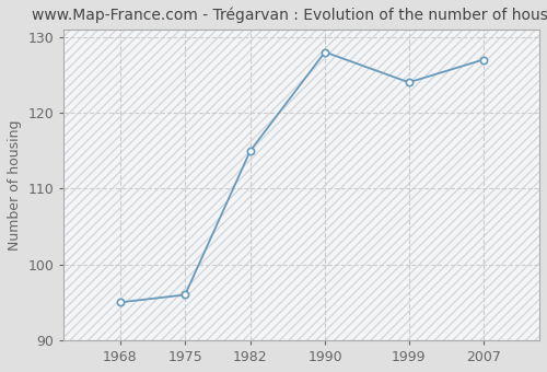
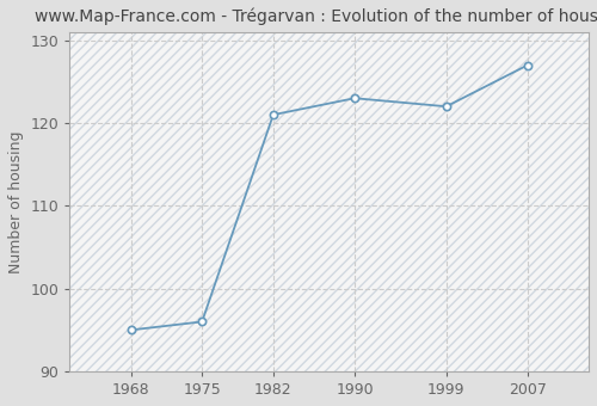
1982: 115 -> 121
1990: 128 -> 123
1999: 124 -> 122
